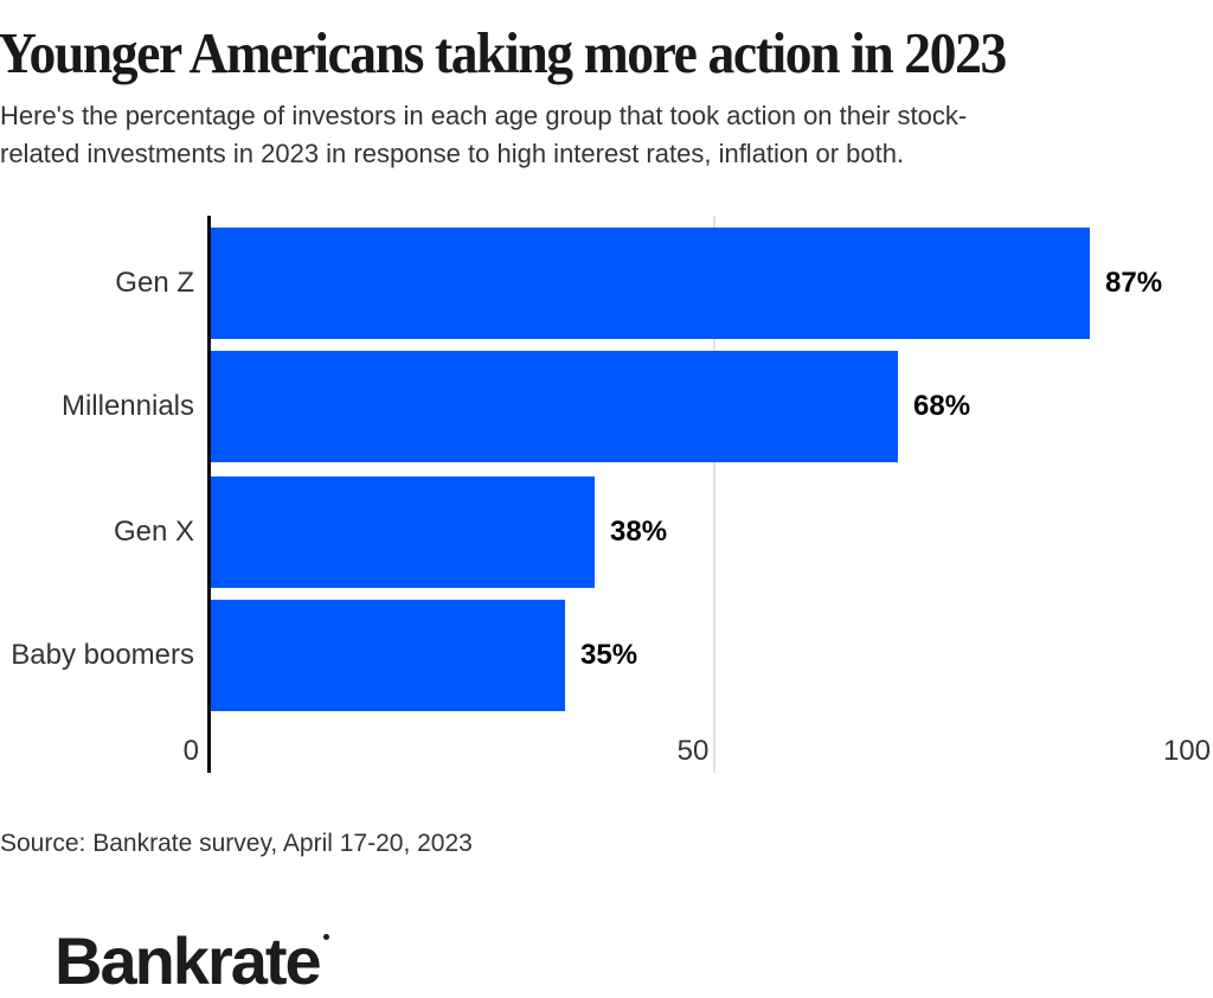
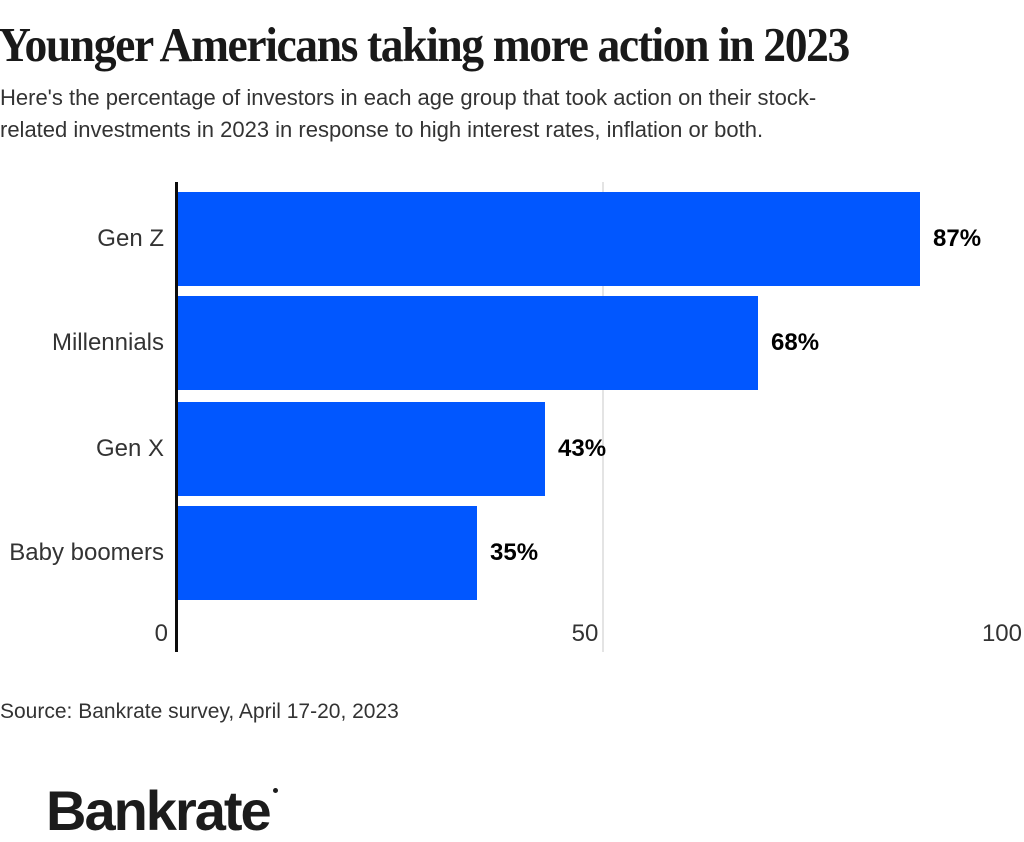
Gen X: 38% -> 43%
